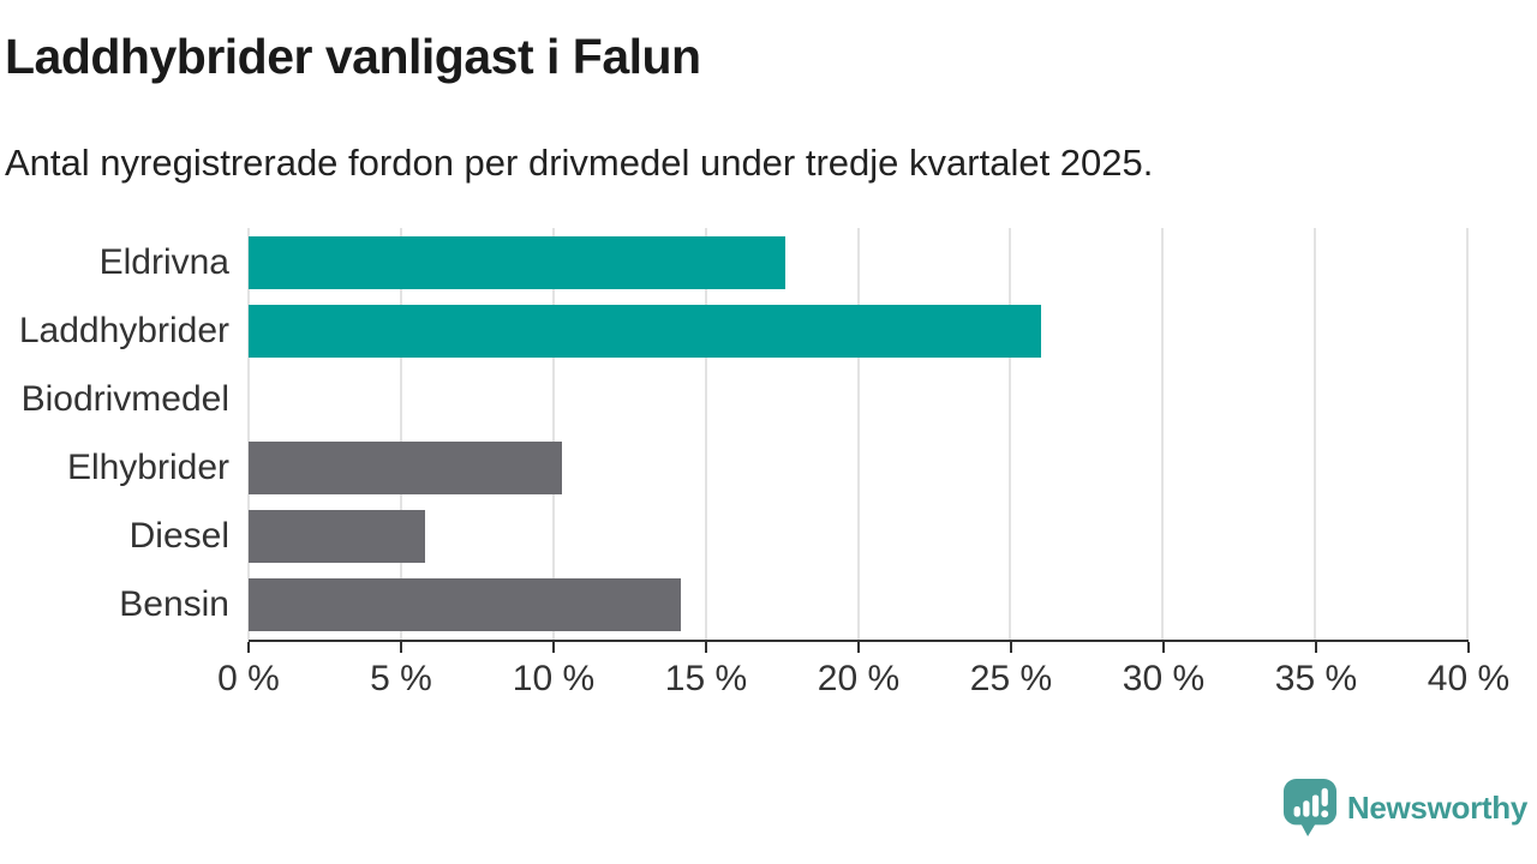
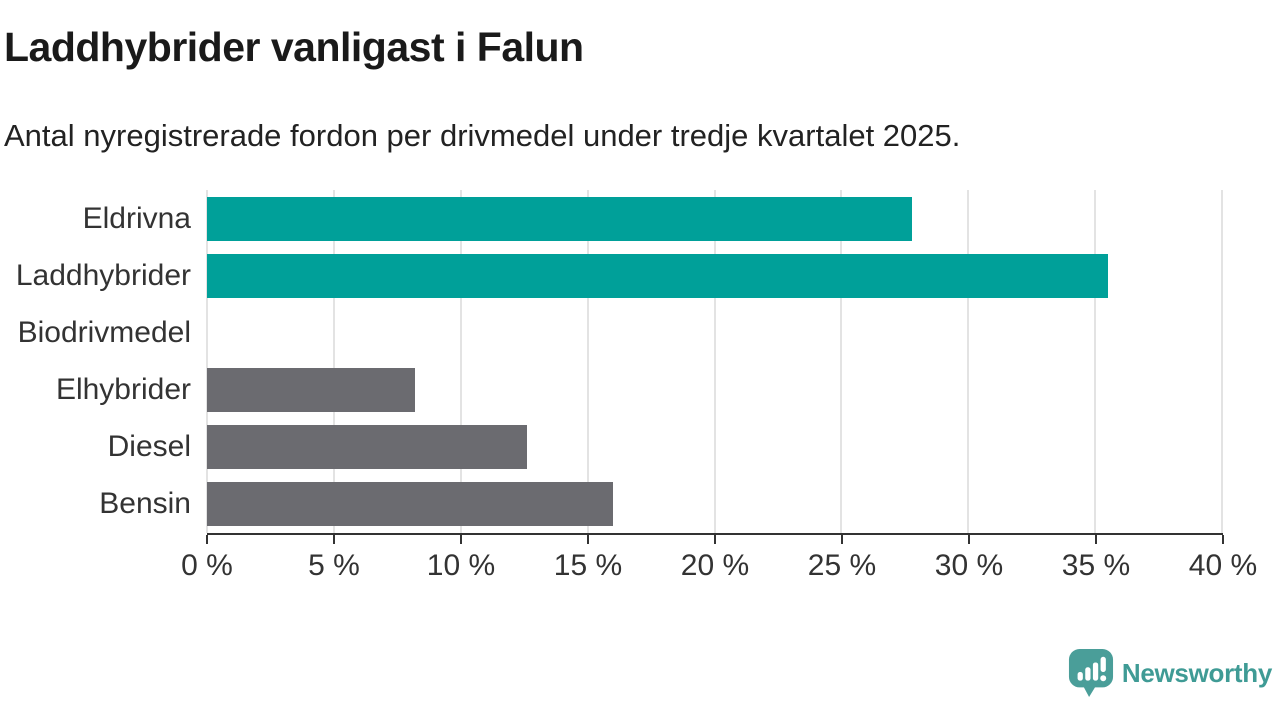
Eldrivna: 17.6% -> 27.8%
Laddhybrider: 26.0% -> 35.5%
Elhybrider: 10.3% -> 8.2%
Diesel: 5.8% -> 12.6%
Bensin: 14.2% -> 16.0%
